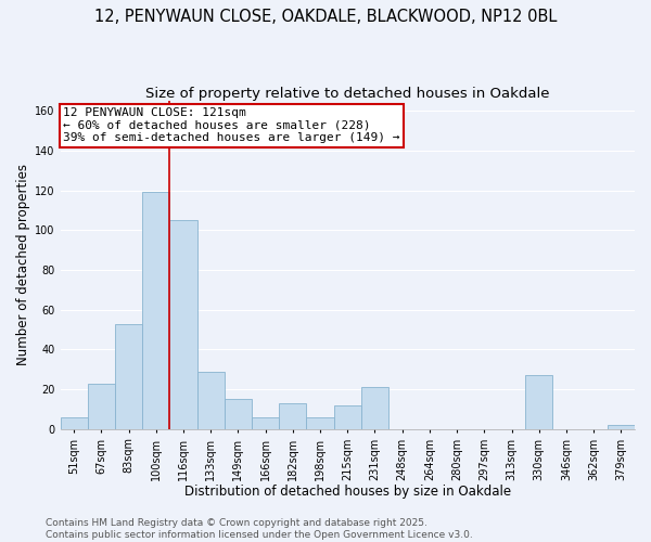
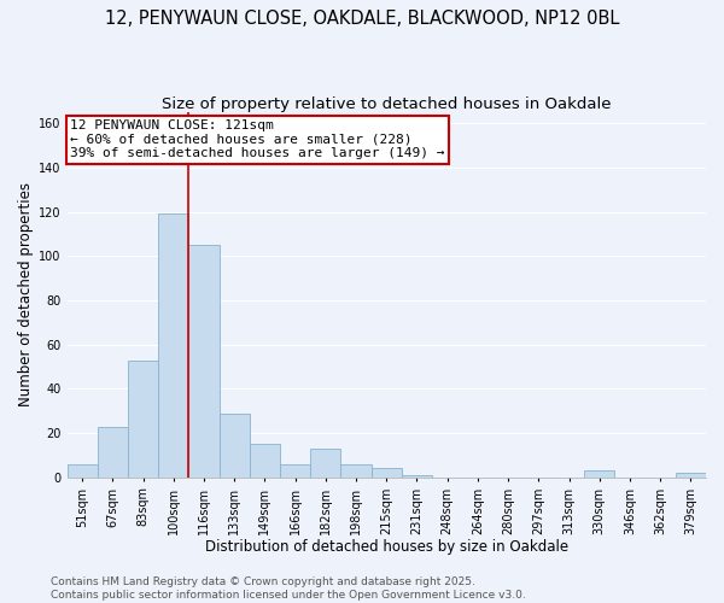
215sqm: 12 -> 4
231sqm: 21 -> 1
330sqm: 27 -> 3
